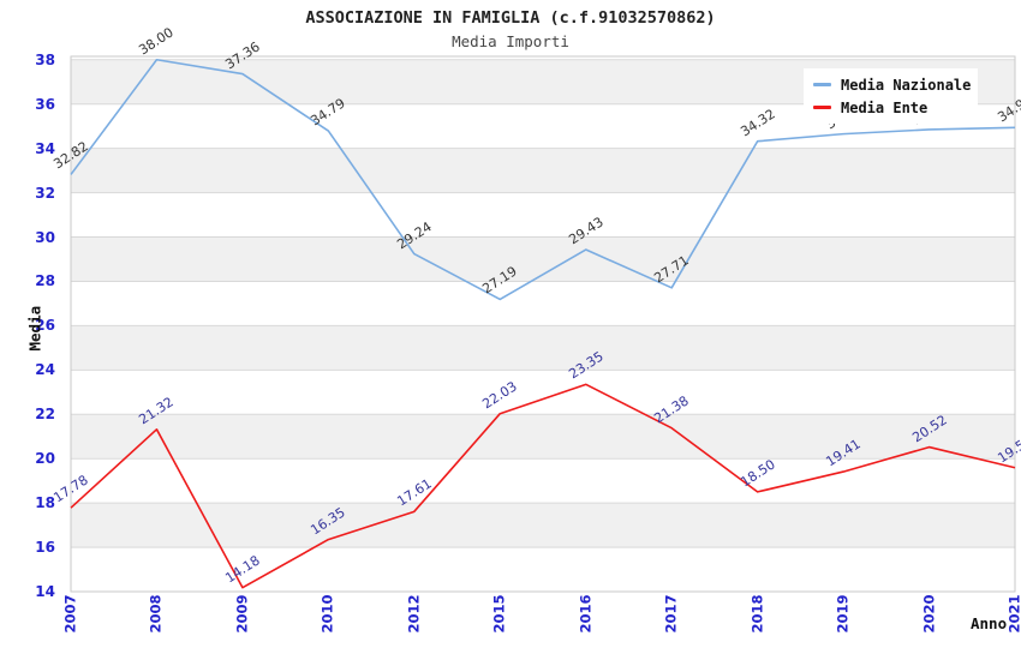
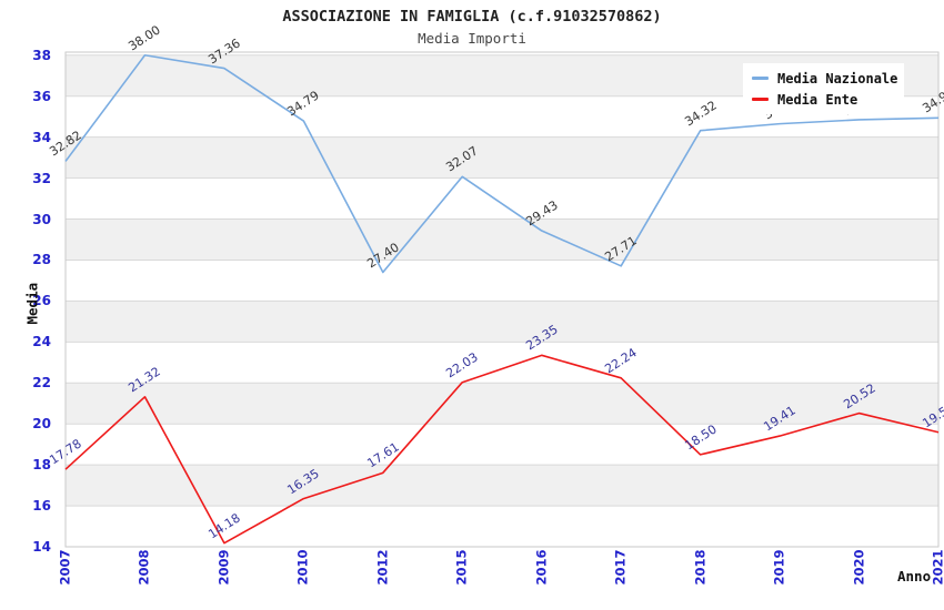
Media Nazionale/2012: 29.24 -> 27.40
Media Nazionale/2015: 27.19 -> 32.07
Media Ente/2017: 21.38 -> 22.24
